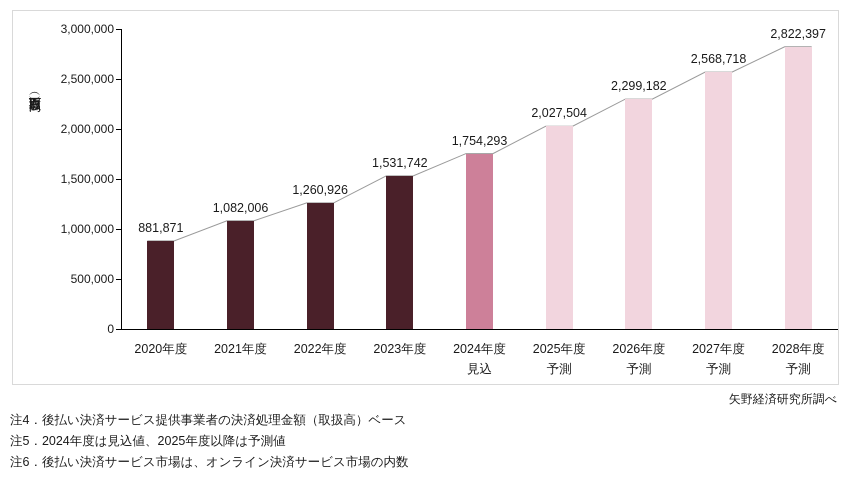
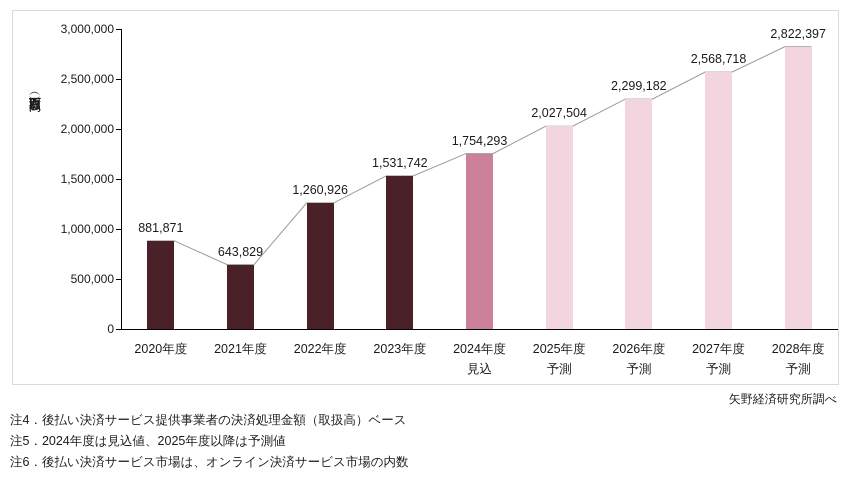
2021年度: 1,082,006 -> 643,829
